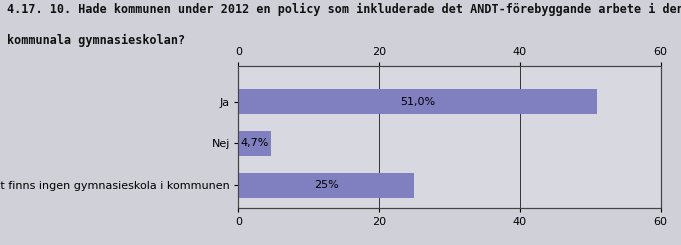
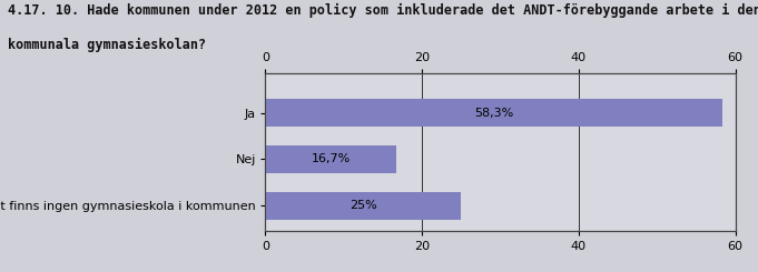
Ja: 51,0% -> 58,3%
Nej: 4,7% -> 16,7%
